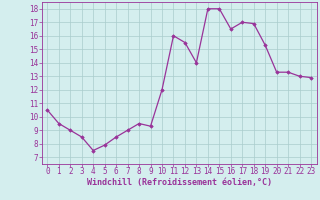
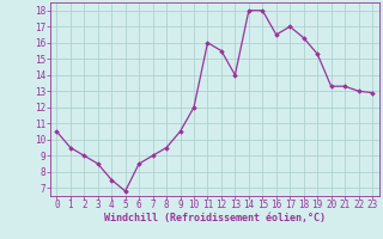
5: 7.9 -> 6.8
9: 9.3 -> 10.5
18: 16.9 -> 16.3
